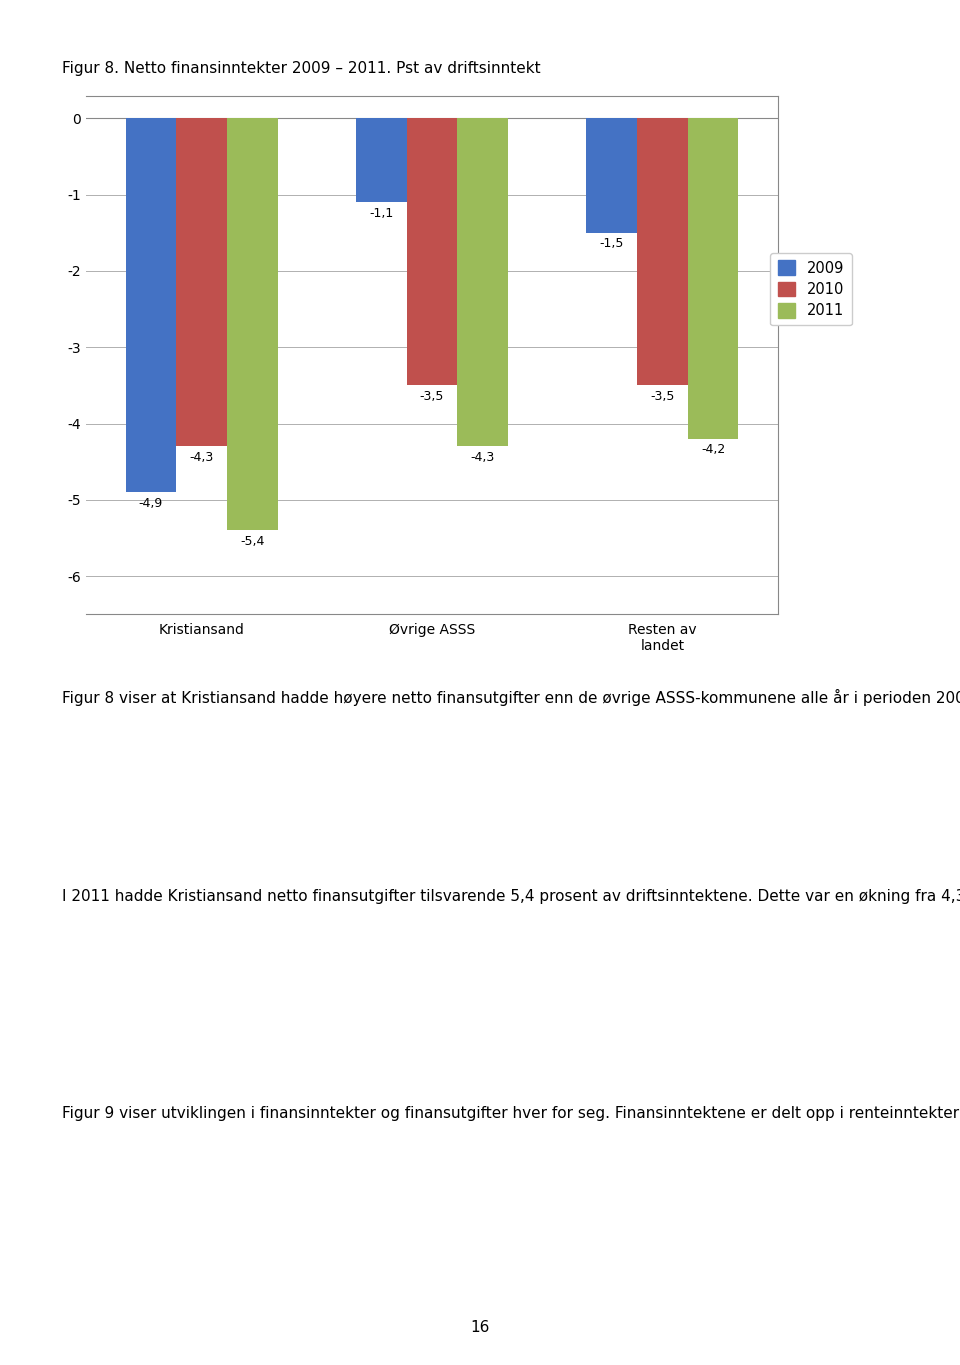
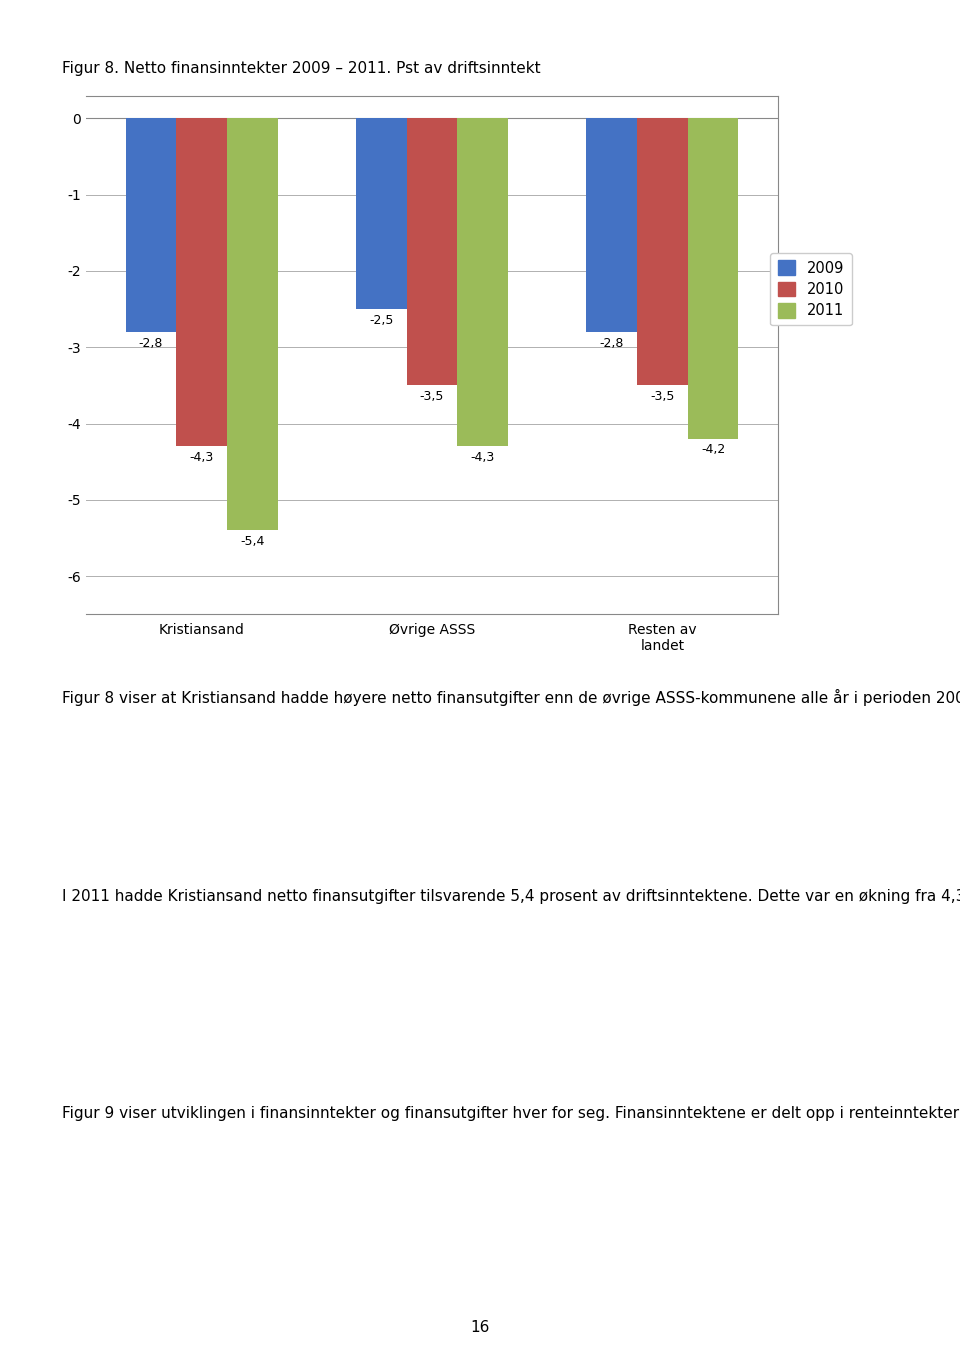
2009/Kristiansand: -4,9 -> -2,8
2009/Øvrige ASSS: -1,1 -> -2,5
2009/Resten av landet: -1,5 -> -2,8
